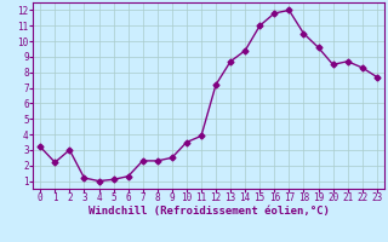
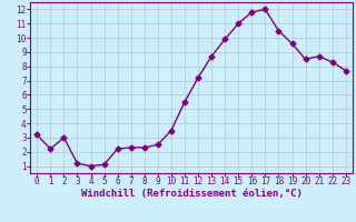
6: 1.3 -> 2.2
11: 3.9 -> 5.5
14: 9.4 -> 9.9
